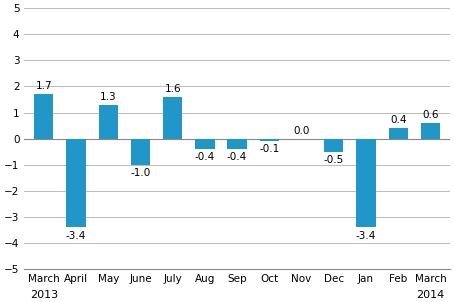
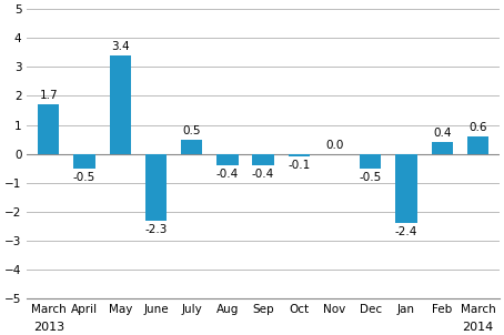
April: -3.4 -> -0.5
May: 1.3 -> 3.4
June: -1.0 -> -2.3
July: 1.6 -> 0.5
Jan: -3.4 -> -2.4
